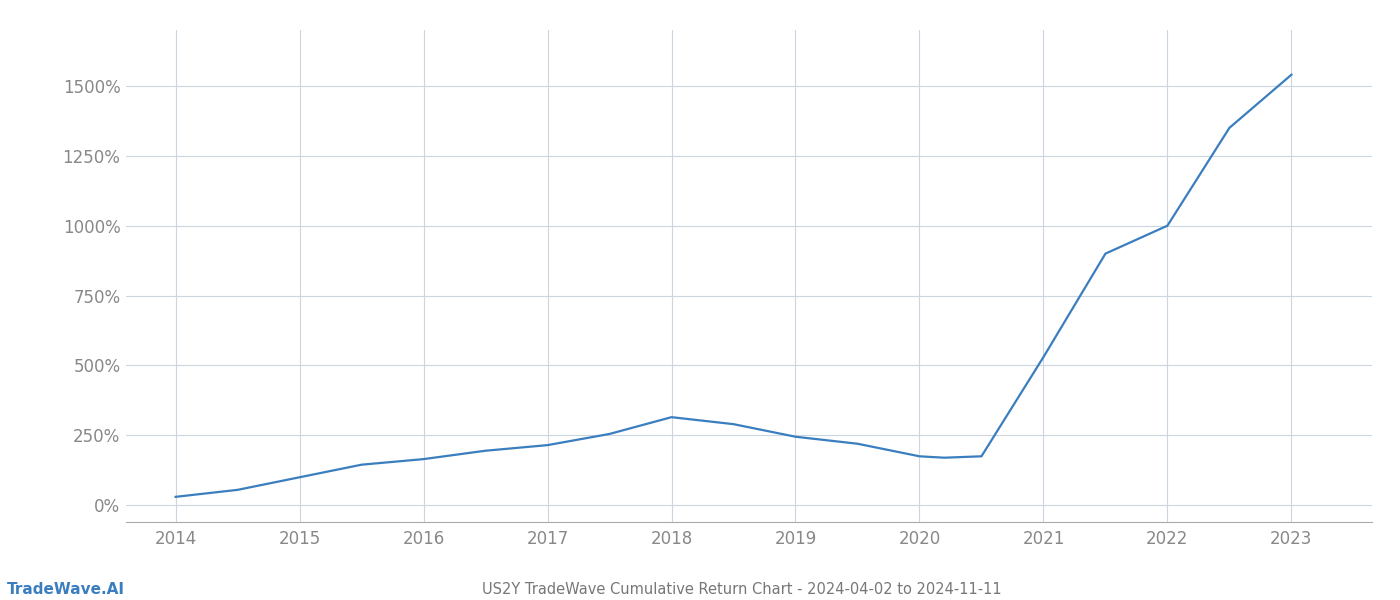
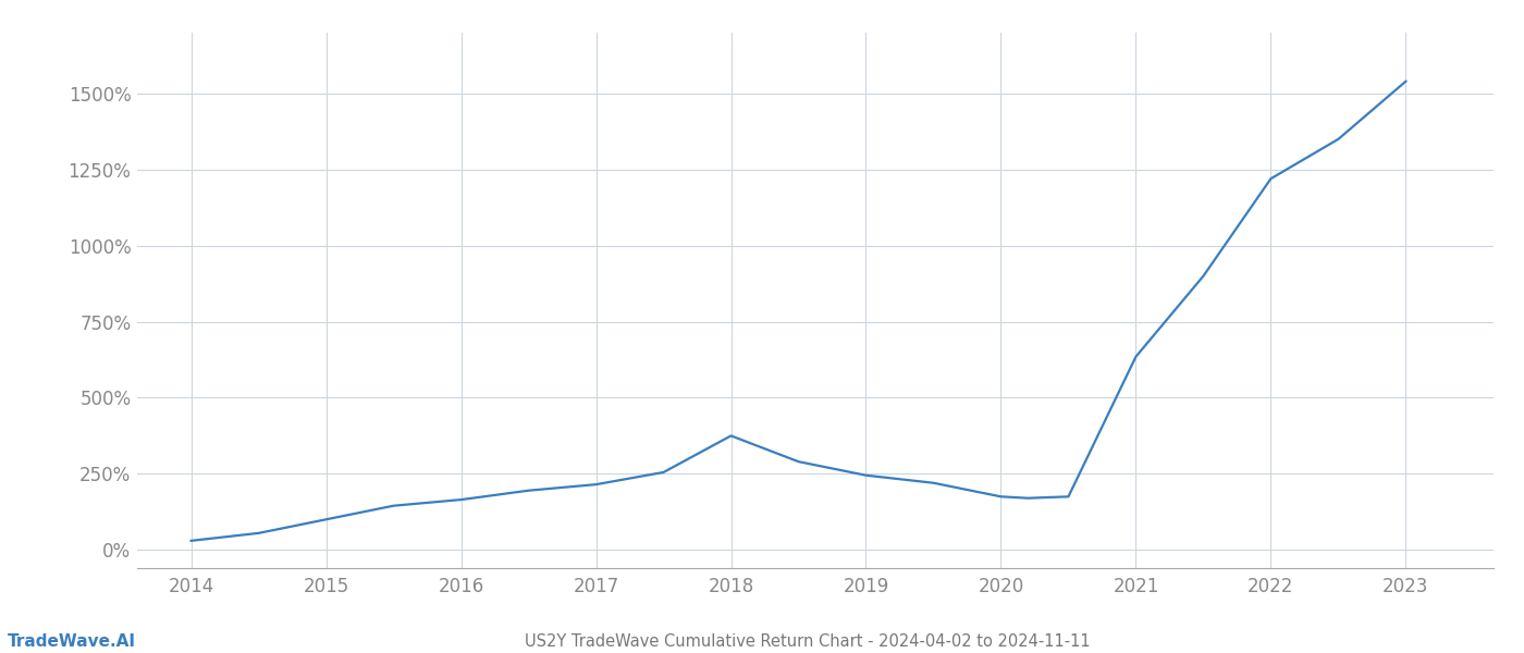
2018: 315% -> 375%
2021: 530% -> 635%
2022: 1000% -> 1220%
